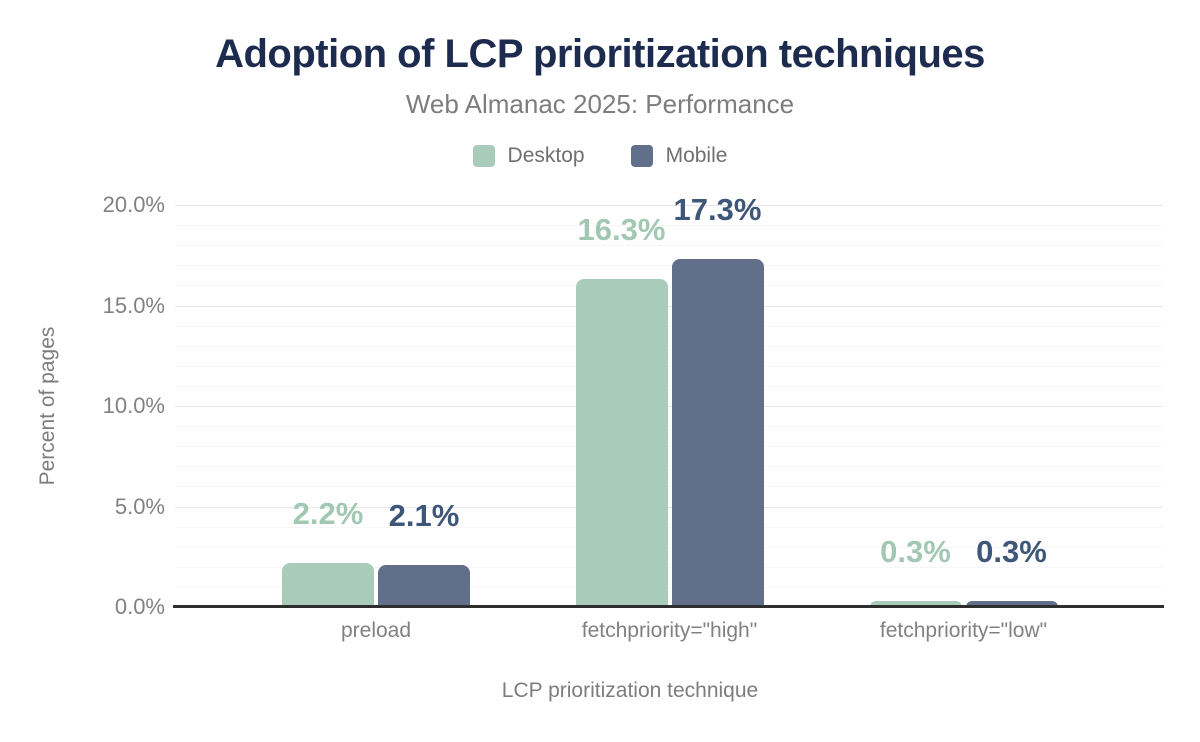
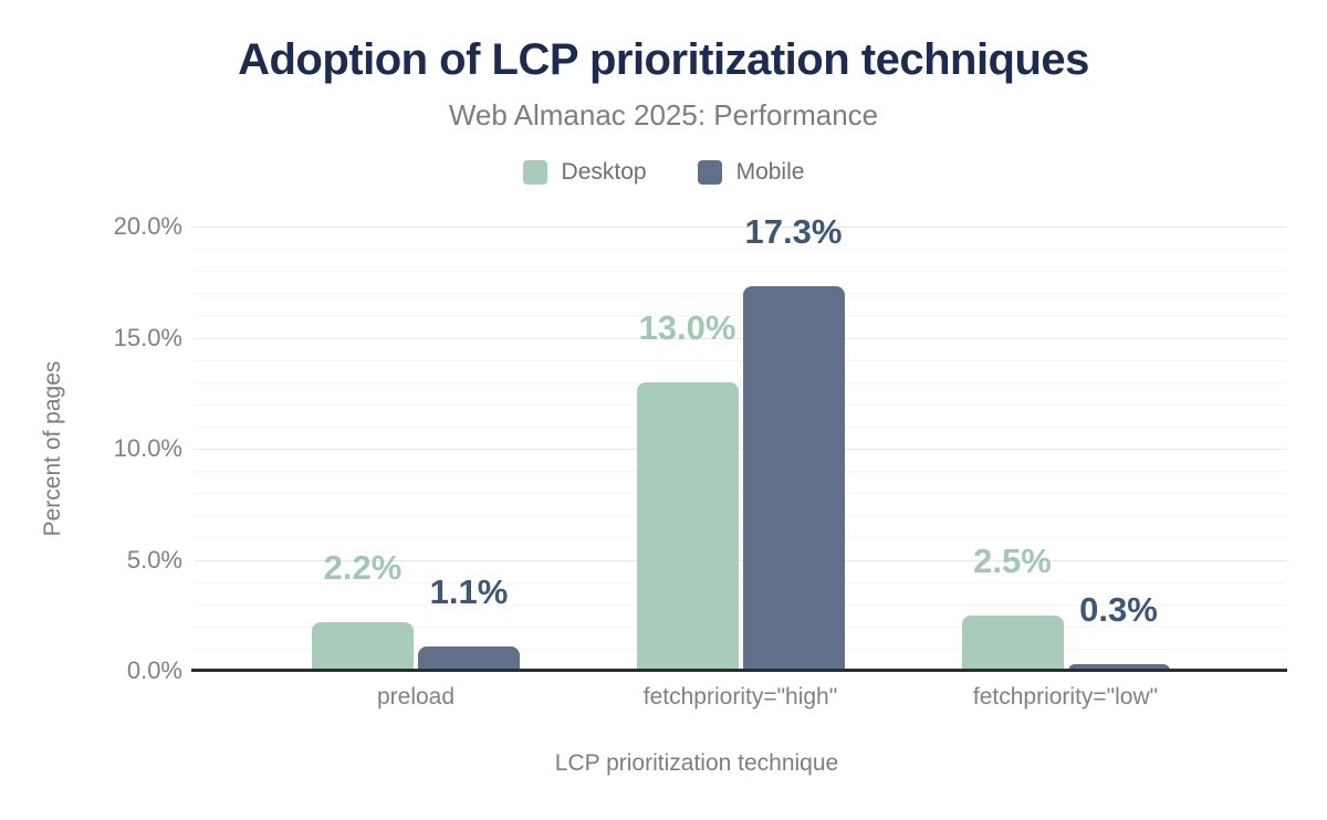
Mobile/preload: 2.1% -> 1.1%
Desktop/fetchpriority="high": 16.3% -> 13.0%
Desktop/fetchpriority="low": 0.3% -> 2.5%
